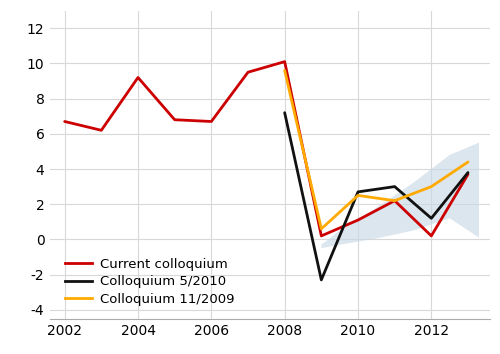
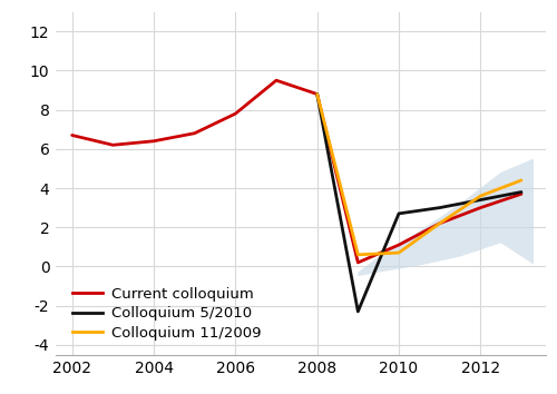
Current colloquium/2004: 9.2 -> 6.4
Current colloquium/2006: 6.7 -> 7.8
Current colloquium/2008: 10.1 -> 8.8
Colloquium 5/2010/2008: 7.2 -> 8.8
Colloquium 11/2009/2008: 9.6 -> 8.8
Colloquium 11/2009/2010: 2.5 -> 0.7
Current colloquium/2012: 0.2 -> 3.0
Colloquium 5/2010/2012: 1.2 -> 3.4
Colloquium 11/2009/2012: 3.0 -> 3.6
